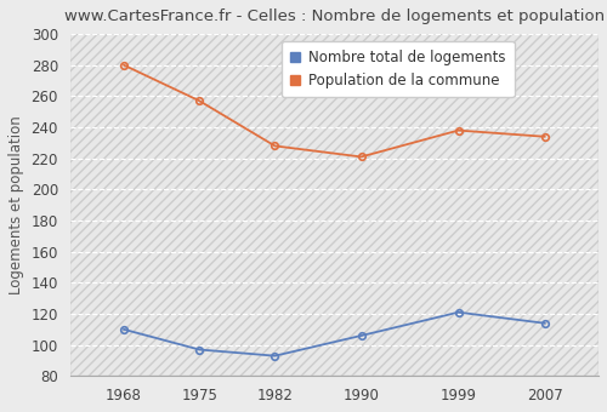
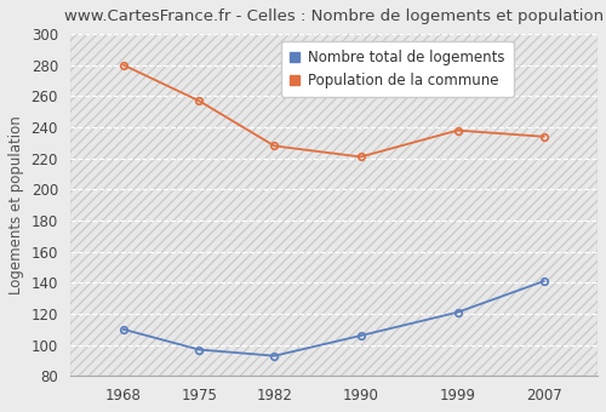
Nombre total de logements/2007: 114 -> 141
